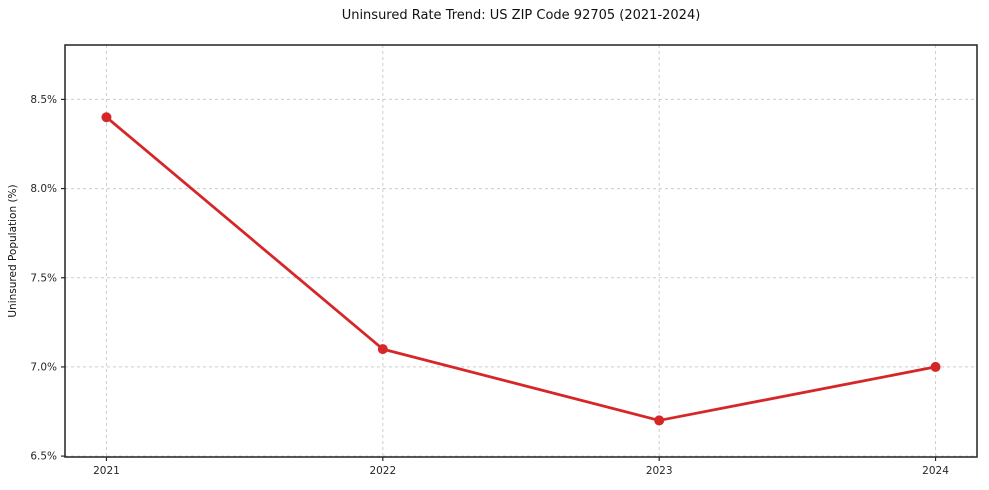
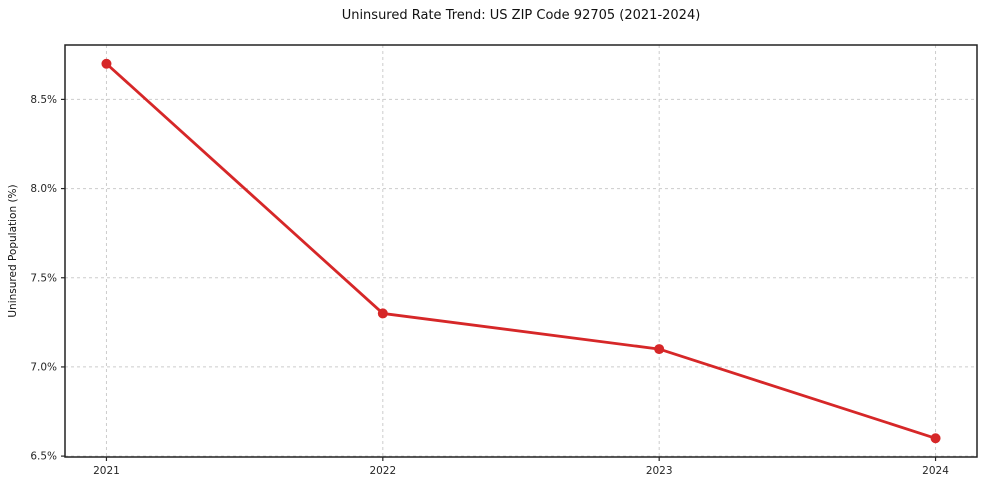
2021: 8.4% -> 8.7%
2022: 7.1% -> 7.3%
2023: 6.7% -> 7.1%
2024: 7.0% -> 6.6%
